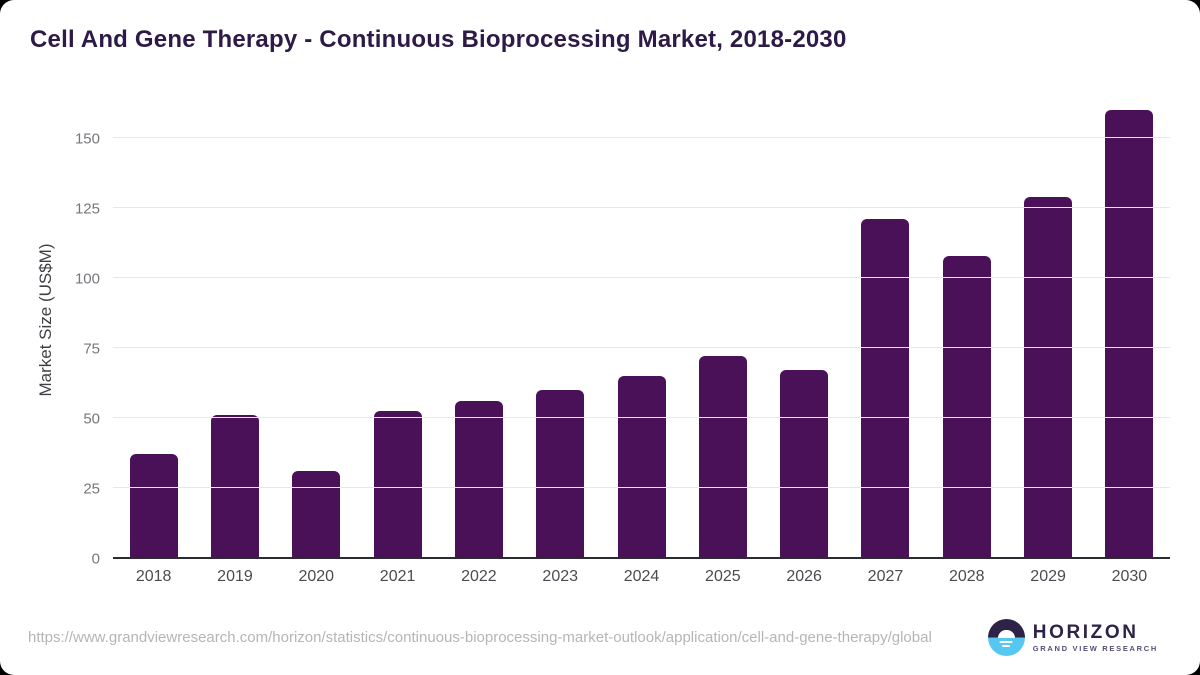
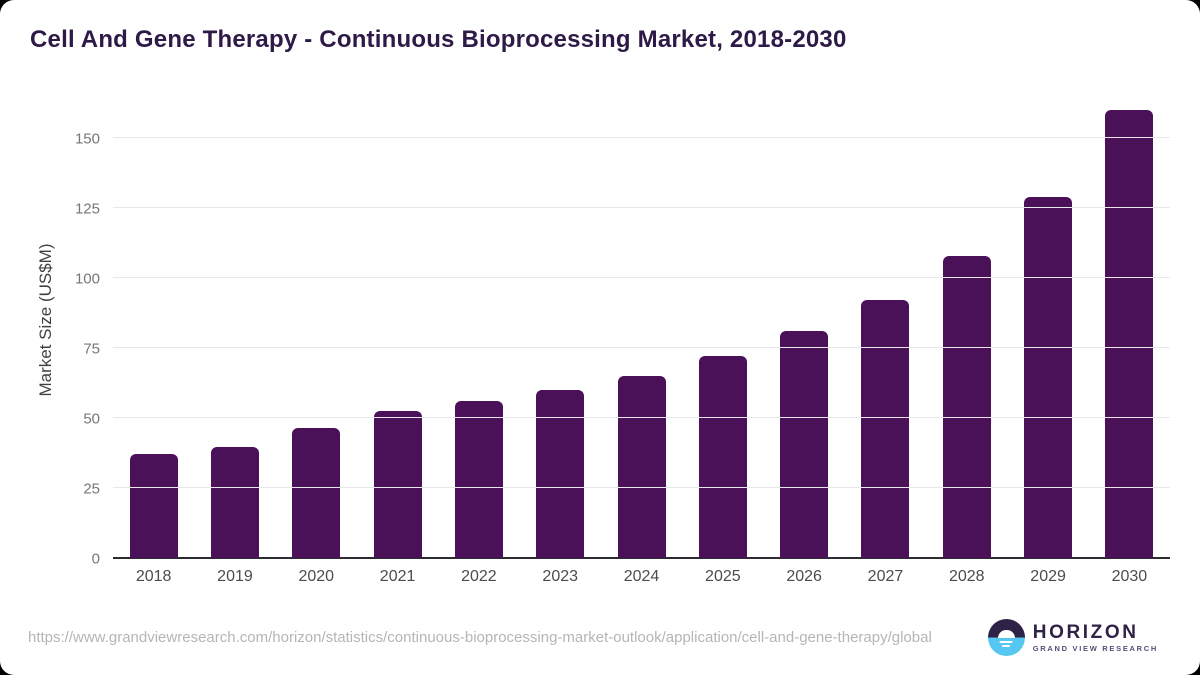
2019: 51 -> 40
2020: 31 -> 46
2026: 67 -> 81
2027: 121 -> 92
